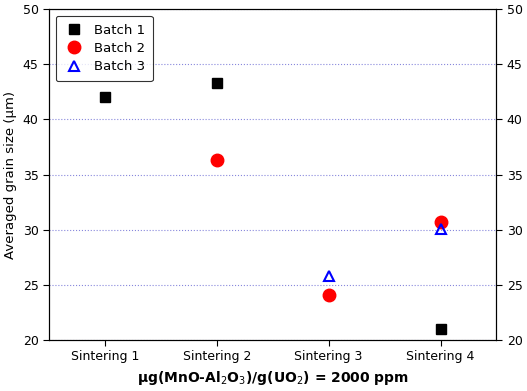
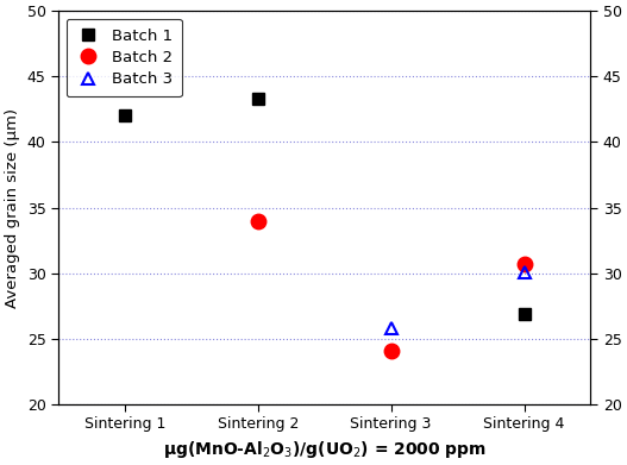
Batch 2/Sintering 2: 36.3 -> 34.0
Batch 1/Sintering 4: 21.0 -> 26.9
